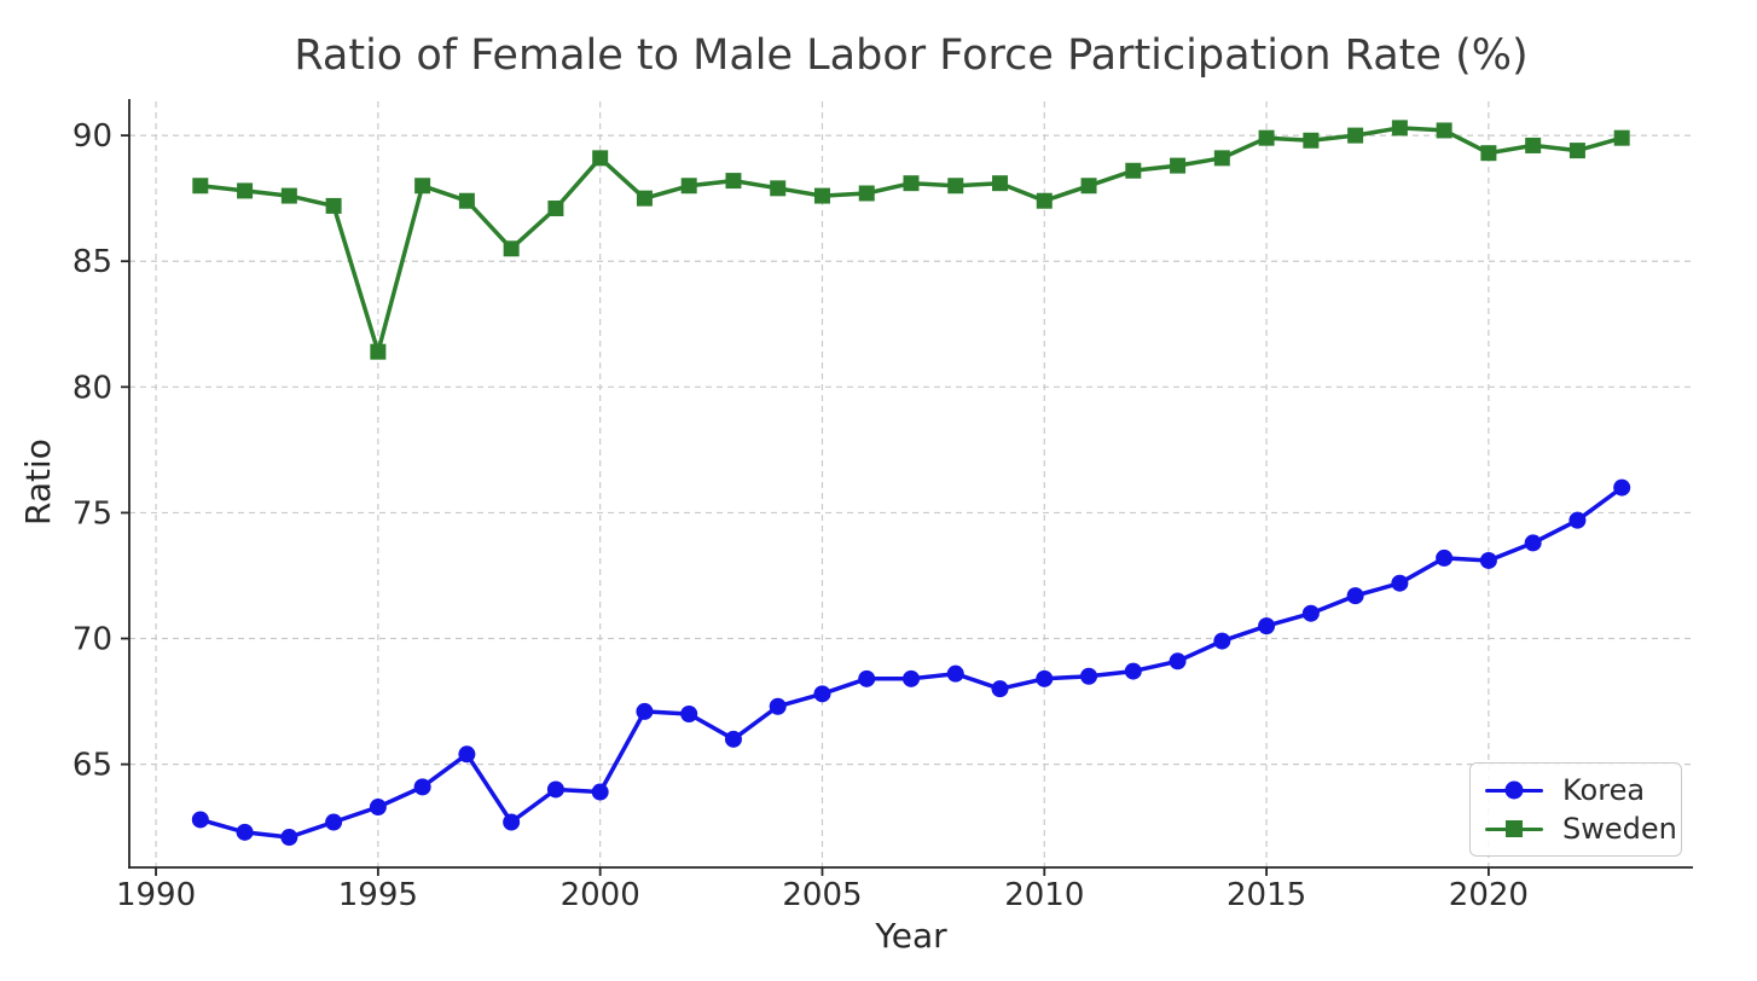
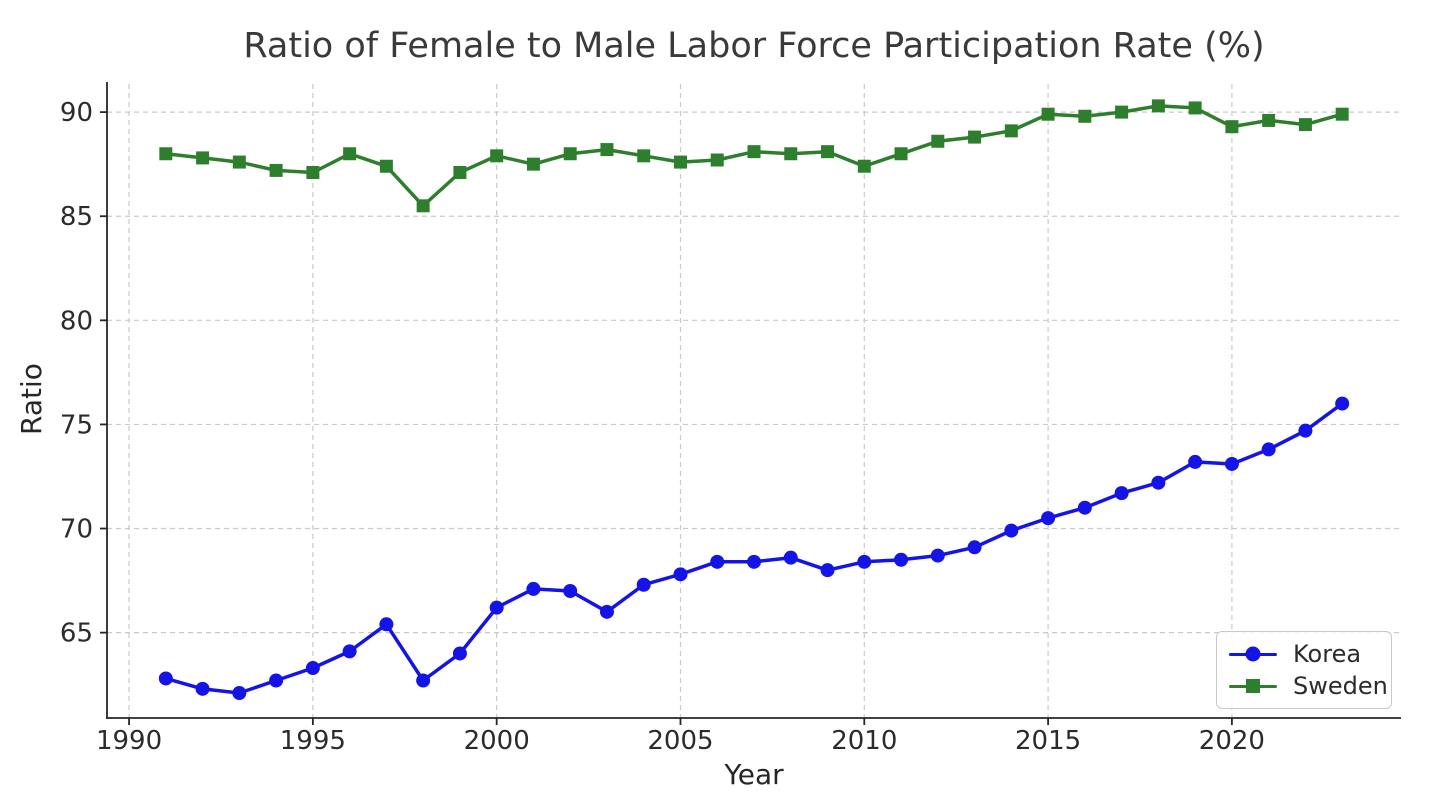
Sweden/1995: 81.4 -> 87.1
Korea/2000: 63.9 -> 66.2
Sweden/2000: 89.1 -> 87.9
